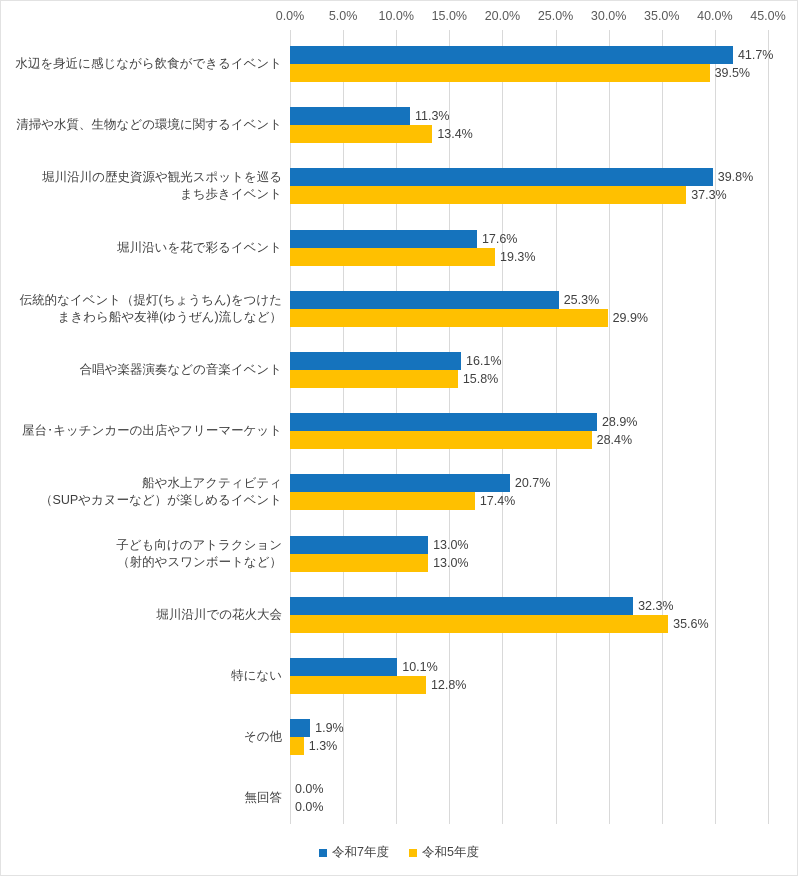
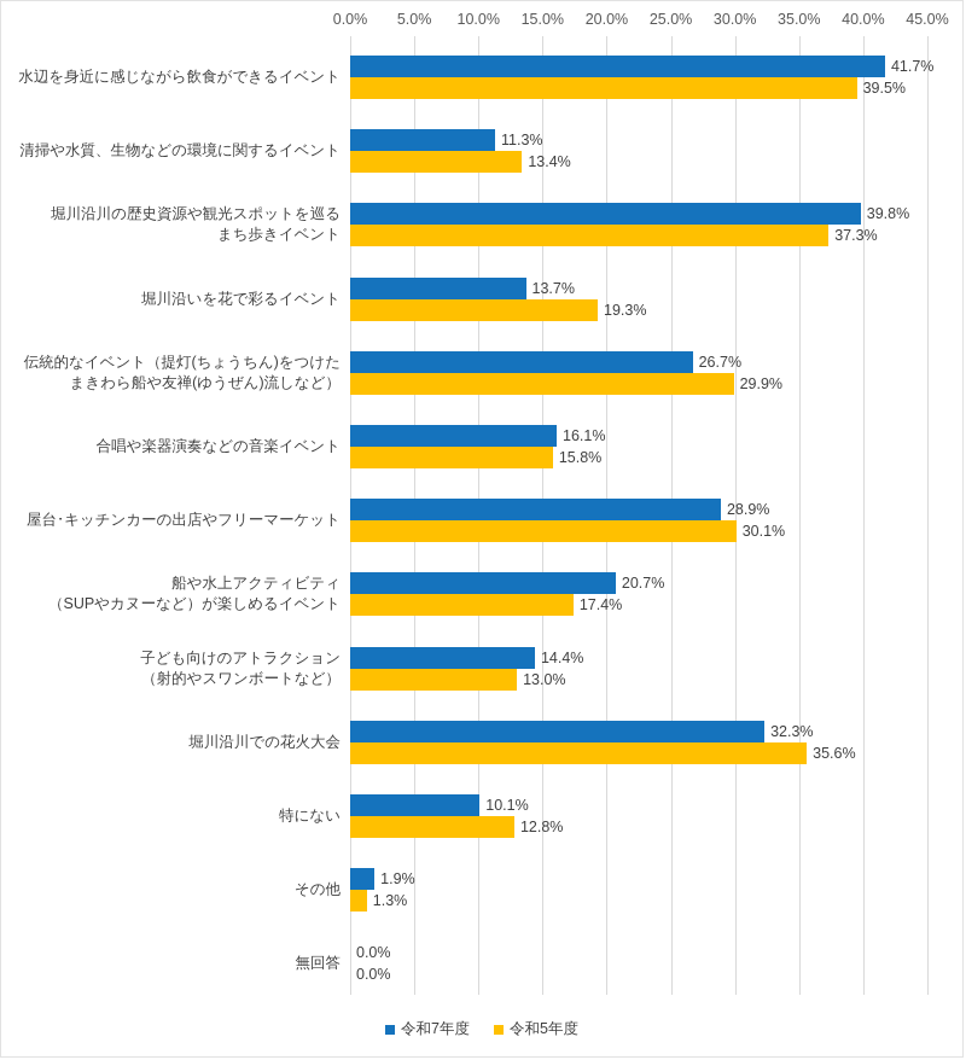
令和7年度/堀川沿いを花で彩るイベント: 17.6% -> 13.7%
令和7年度/伝統的なイベント（提灯(ちょうちん)をつけた まきわら船や友禅(ゆうぜん)流しなど）: 25.3% -> 26.7%
令和5年度/屋台･キッチンカーの出店やフリーマーケット: 28.4% -> 30.1%
令和7年度/子ども向けのアトラクション （射的やスワンボートなど）: 13.0% -> 14.4%
